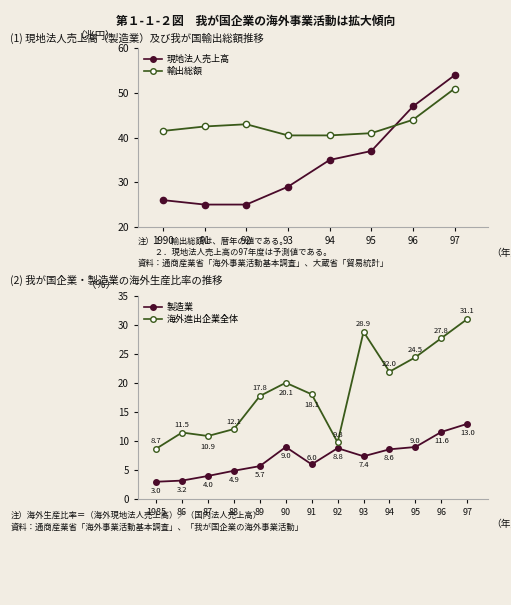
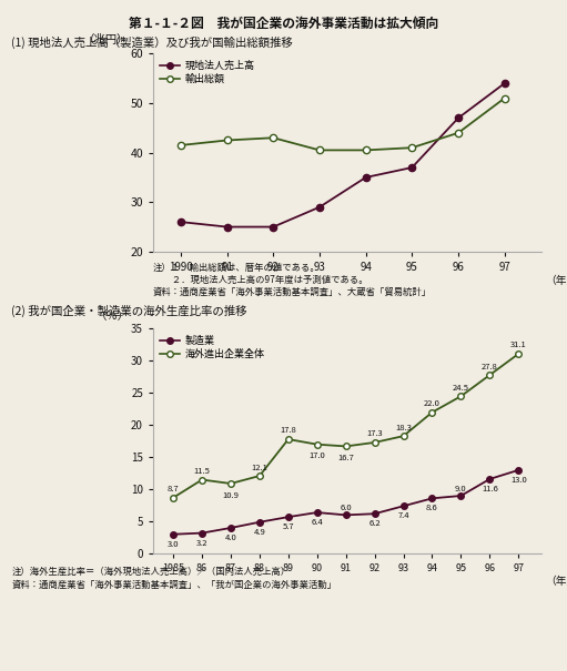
製造業/90: 9.0 -> 6.4
海外進出企業全体/90: 20.1 -> 17.0
海外進出企業全体/91: 18.1 -> 16.7
製造業/92: 8.8 -> 6.2
海外進出企業全体/92: 9.8 -> 17.3
海外進出企業全体/93: 28.9 -> 18.3
